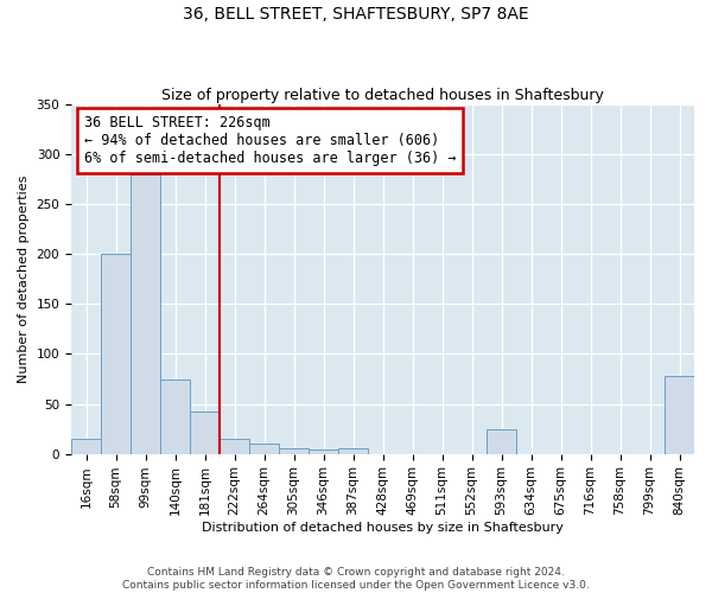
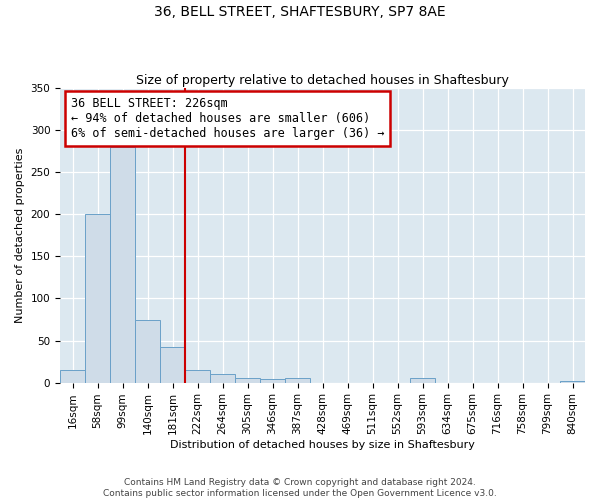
593sqm: 24 -> 5
840sqm: 78 -> 2
